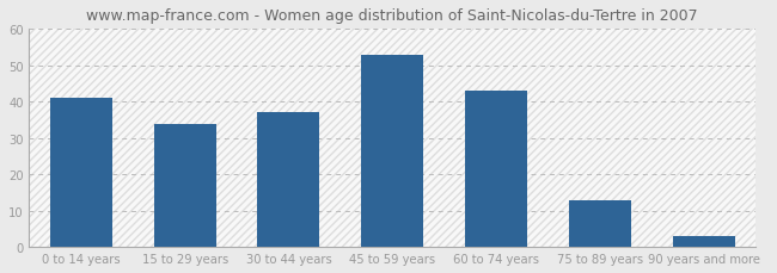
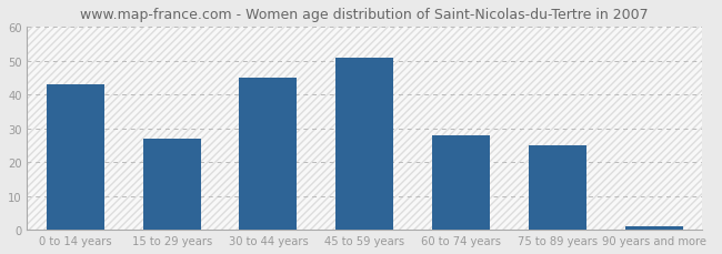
0 to 14 years: 41 -> 43
15 to 29 years: 34 -> 27
30 to 44 years: 37 -> 45
45 to 59 years: 53 -> 51
60 to 74 years: 43 -> 28
75 to 89 years: 13 -> 25
90 years and more: 3 -> 1
